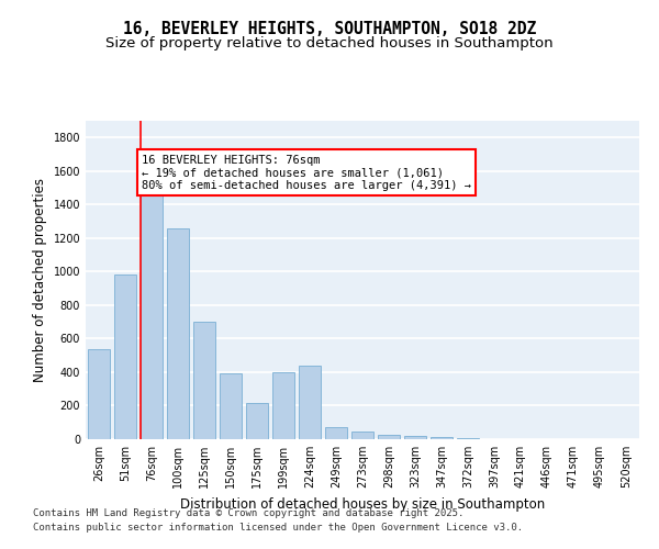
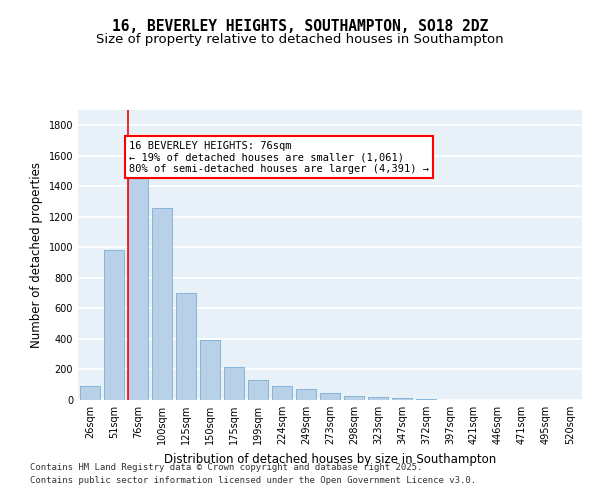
26sqm: 540 -> 90
199sqm: 400 -> 130
224sqm: 440 -> 100
